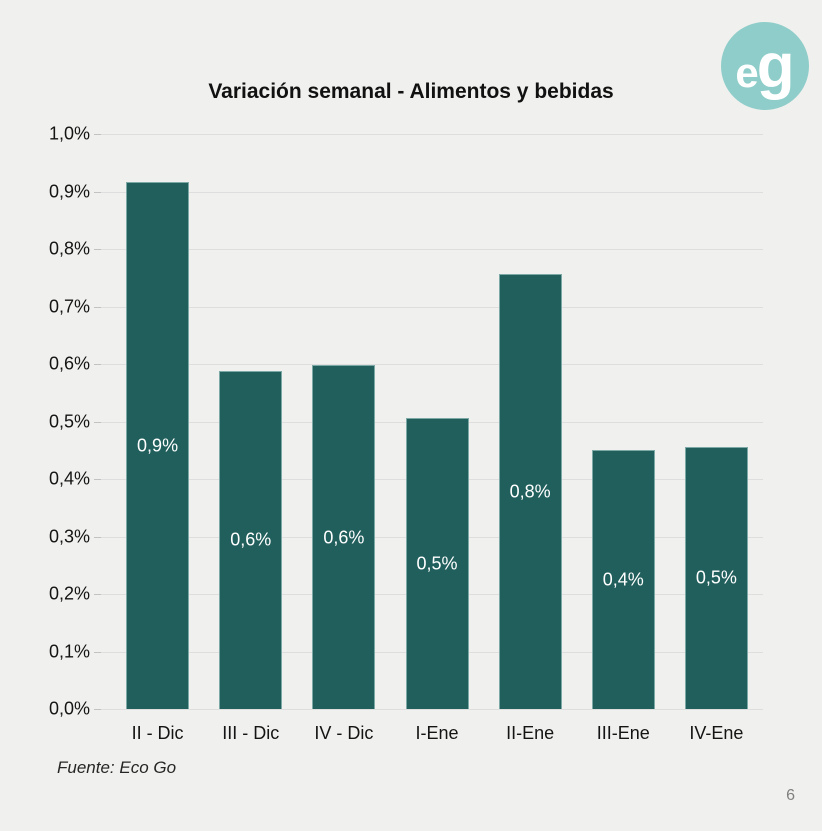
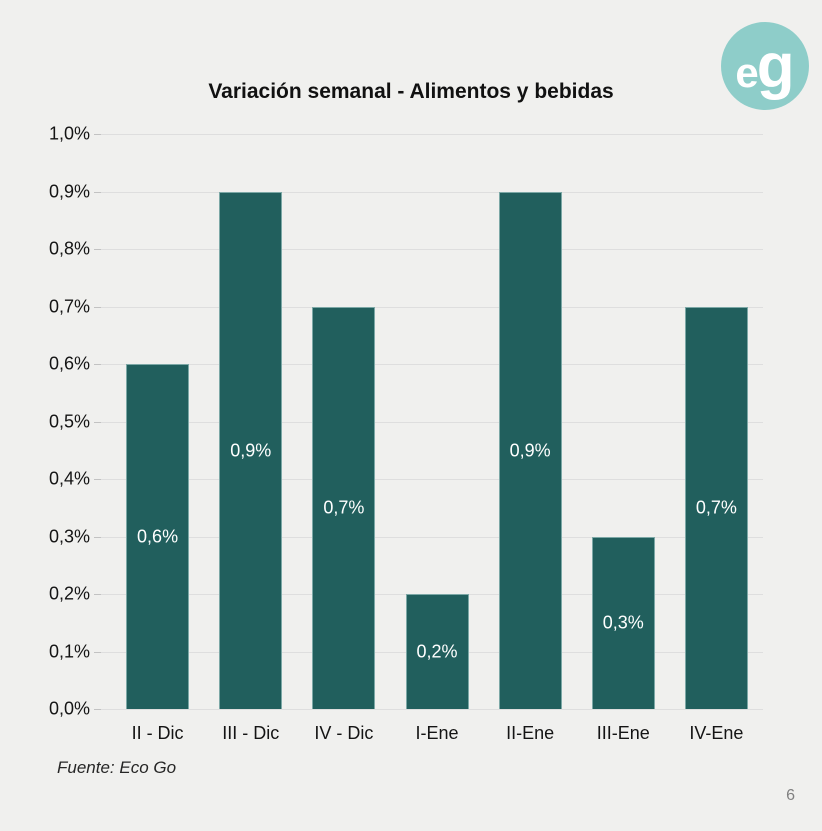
II - Dic: 0,9% -> 0,6%
III - Dic: 0,6% -> 0,9%
IV - Dic: 0,6% -> 0,7%
I-Ene: 0,5% -> 0,2%
II-Ene: 0,8% -> 0,9%
III-Ene: 0,4% -> 0,3%
IV-Ene: 0,5% -> 0,7%
